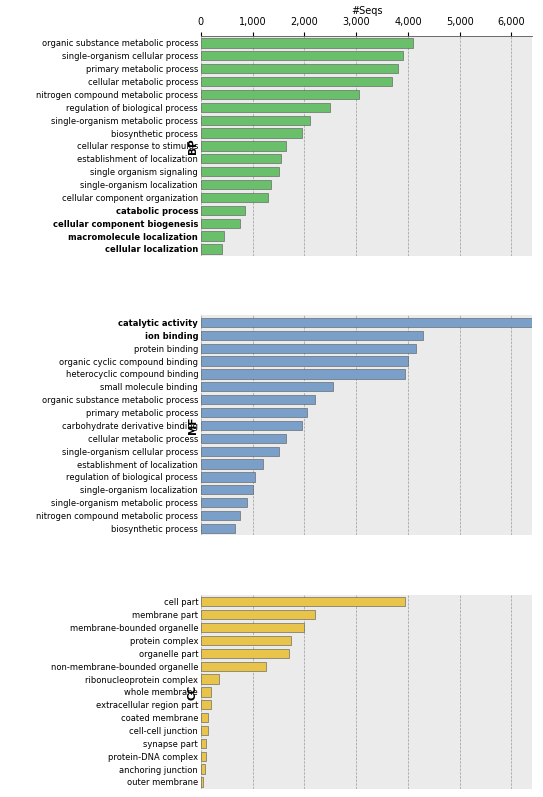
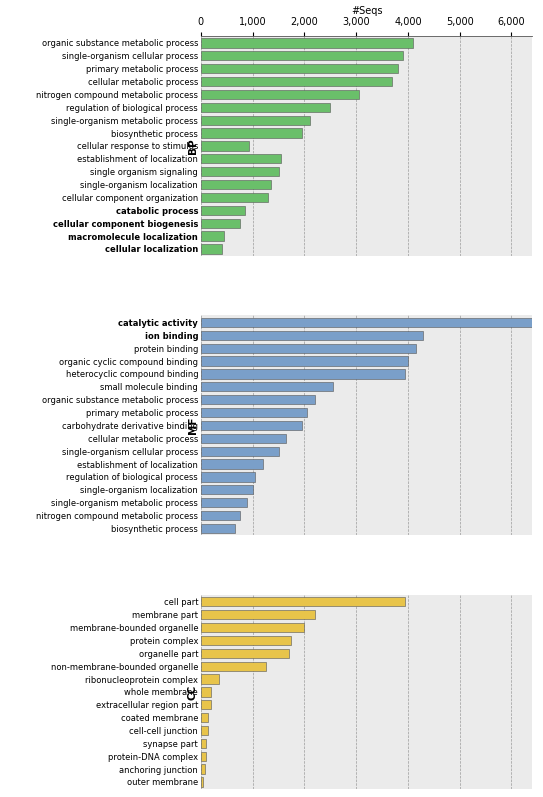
cellular response to stimulus: 1,650 -> 920
